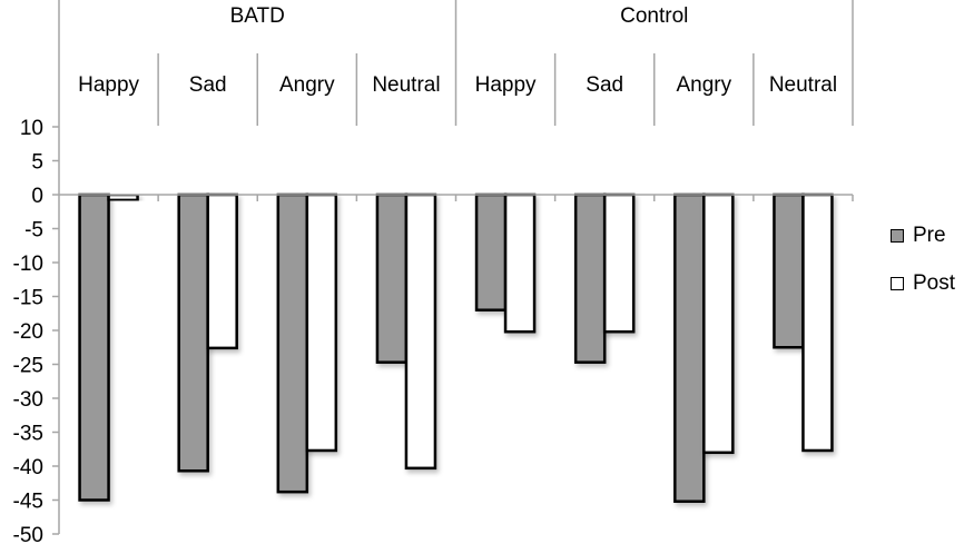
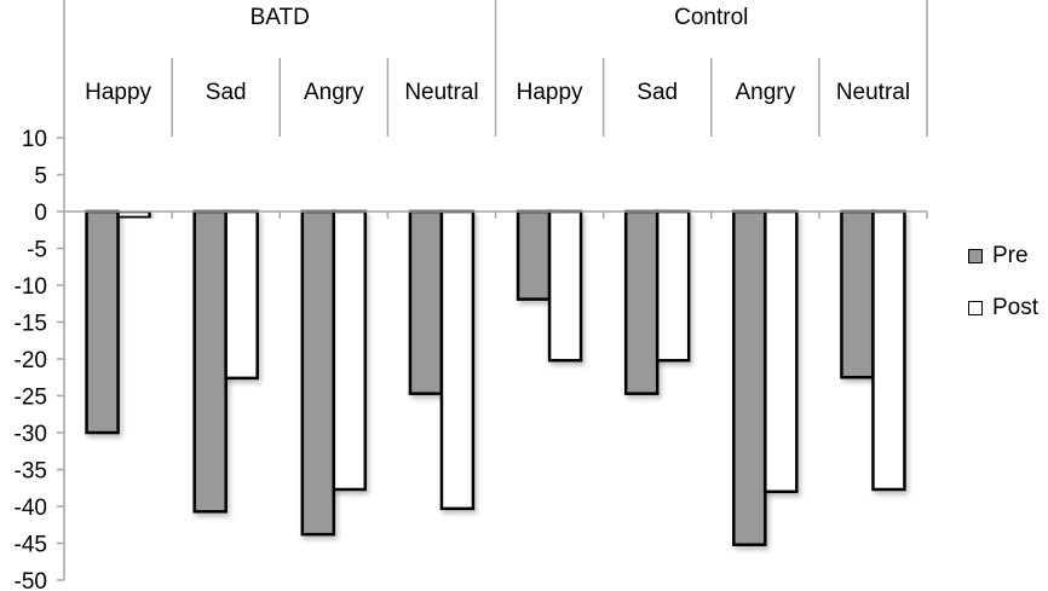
Pre/BATD Happy: -45 -> -30
Pre/Control Happy: -17 -> -12
